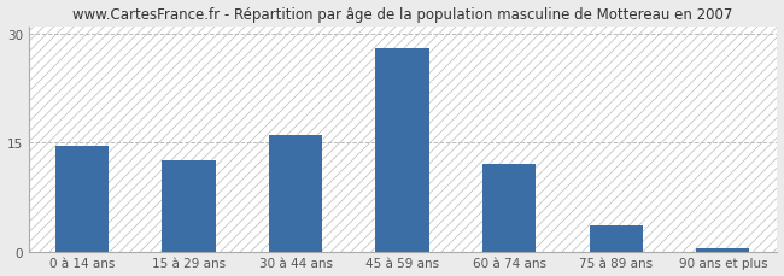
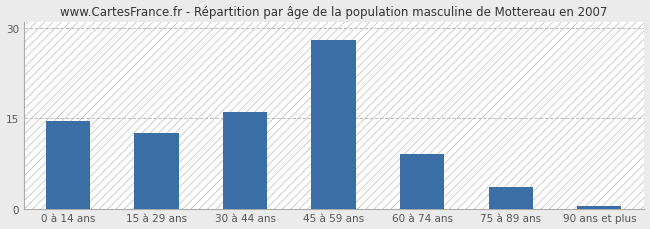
60 à 74 ans: 12.0 -> 9.0
